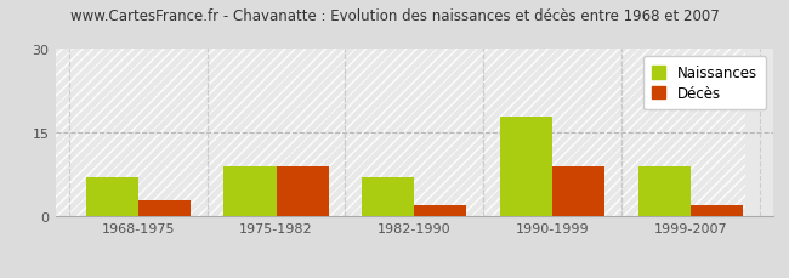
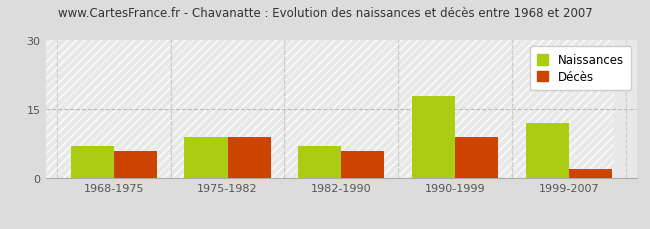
Décès/1968-1975: 3 -> 6
Décès/1982-1990: 2 -> 6
Naissances/1999-2007: 9 -> 12
